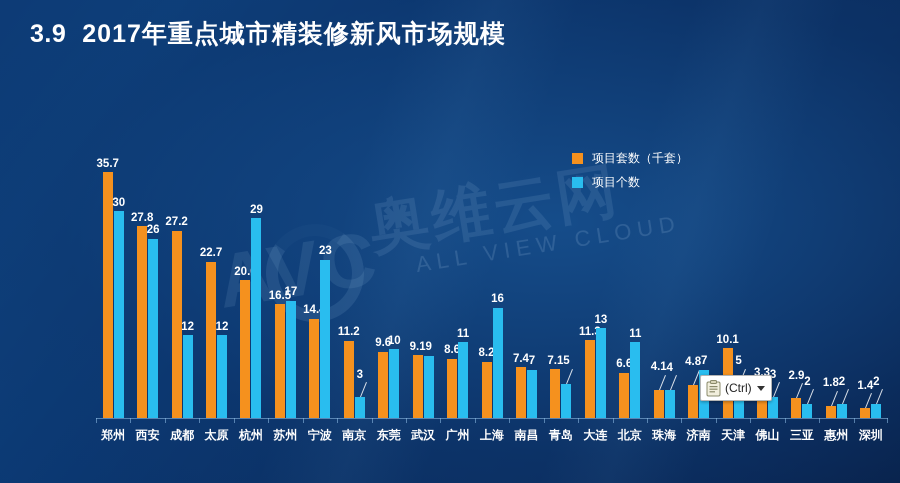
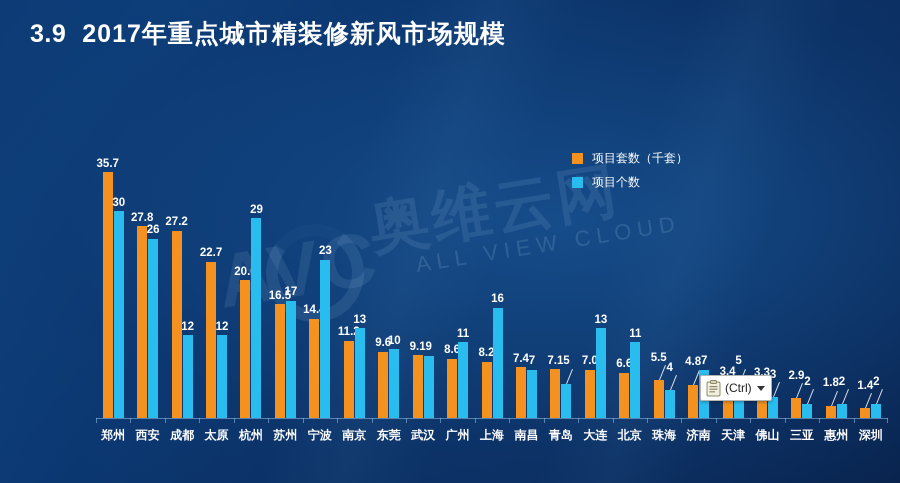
项目个数/南京: 3 -> 13
项目套数（千套）/大连: 11.3 -> 7.0
项目套数（千套）/珠海: 4.1 -> 5.5
项目套数（千套）/天津: 10.1 -> 3.4
